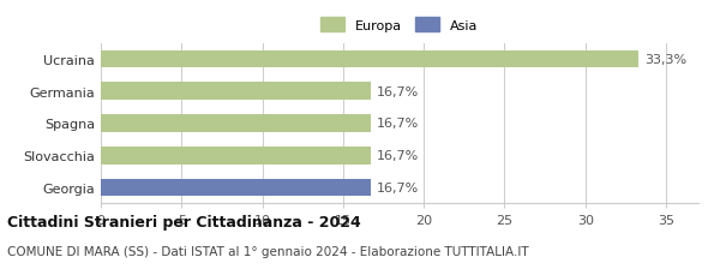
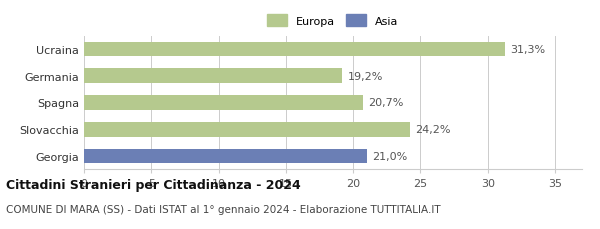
Ucraina: 33,3% -> 31,3%
Germania: 16,7% -> 19,2%
Spagna: 16,7% -> 20,7%
Slovacchia: 16,7% -> 24,2%
Georgia: 16,7% -> 21,0%
